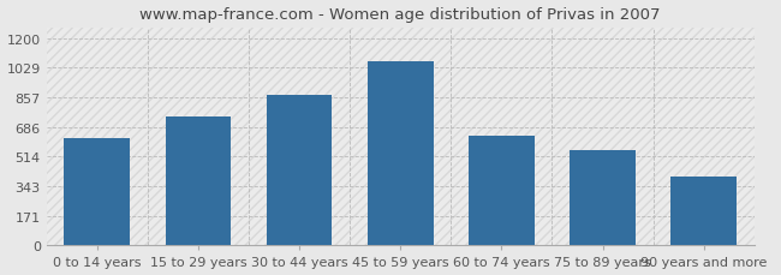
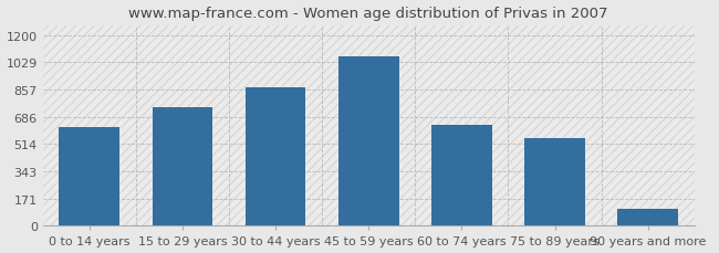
90 years and more: 400 -> 110
